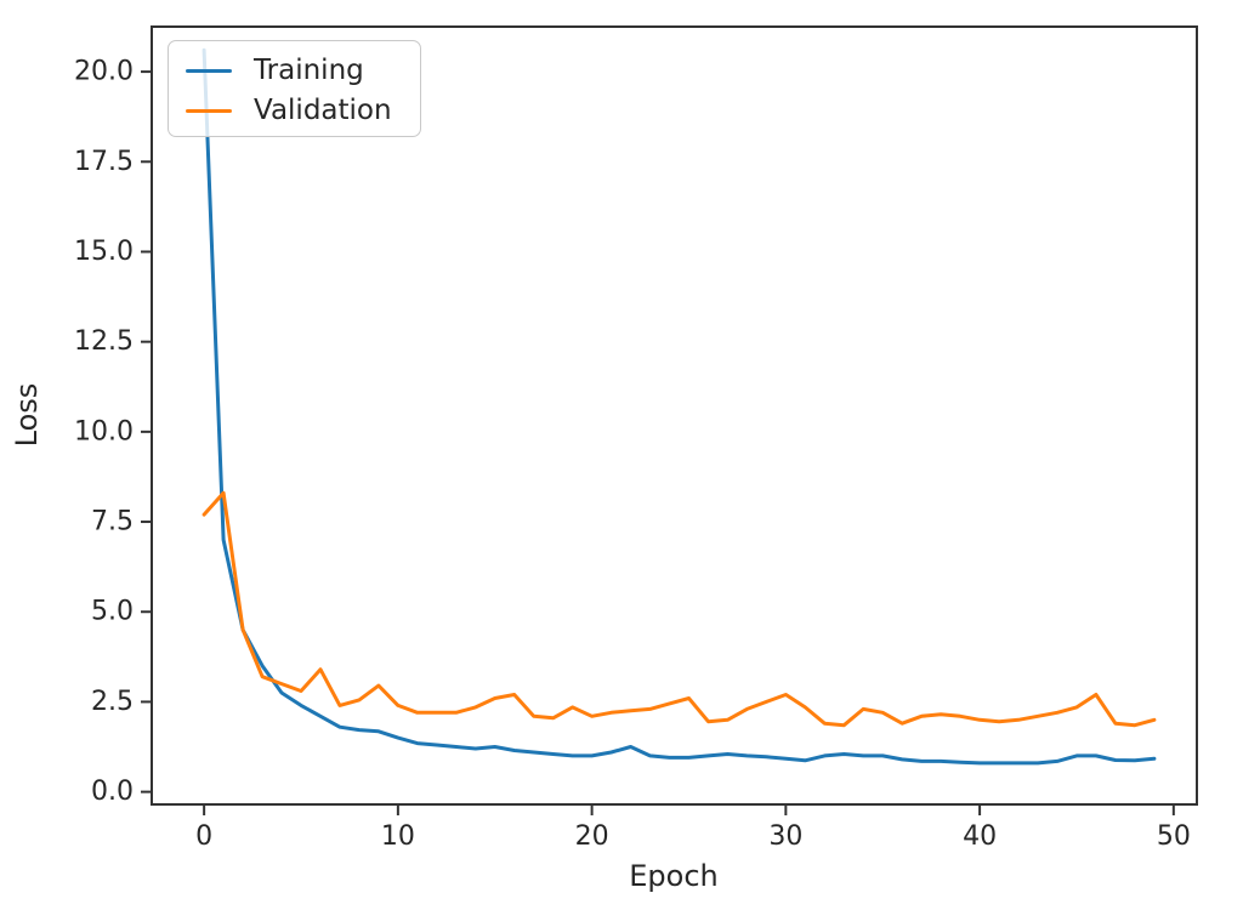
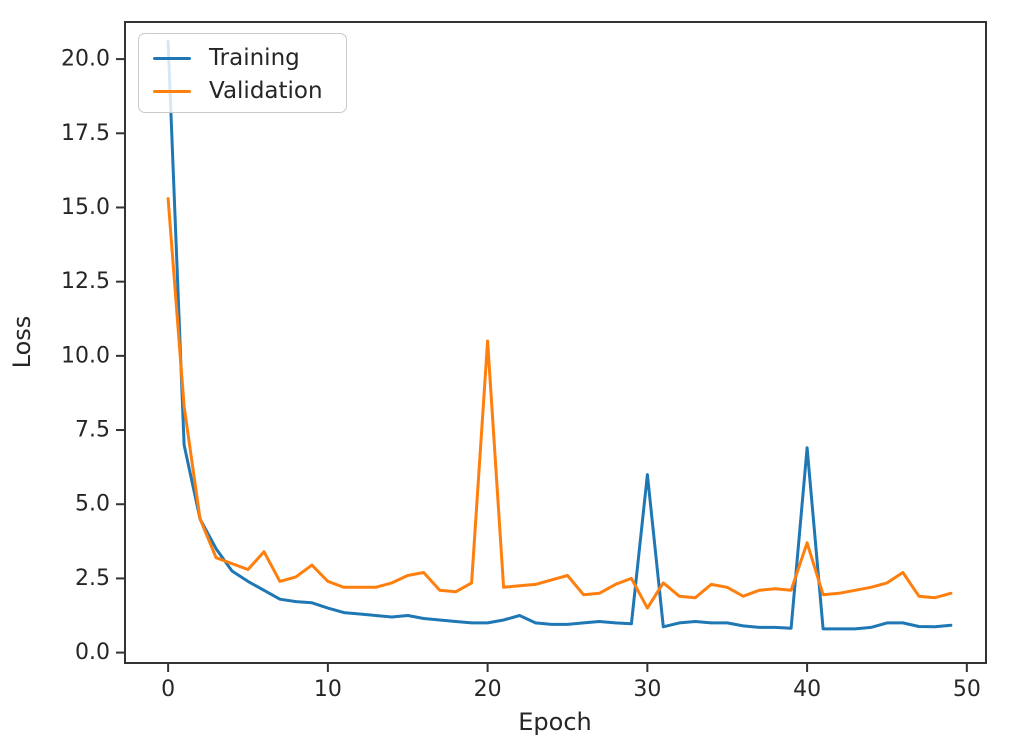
Validation/0: 7.7 -> 15.3
Validation/20: 2.1 -> 10.5
Training/30: 0.9 -> 6.0
Validation/30: 2.7 -> 1.5
Training/40: 0.8 -> 6.9
Validation/40: 2.0 -> 3.7
